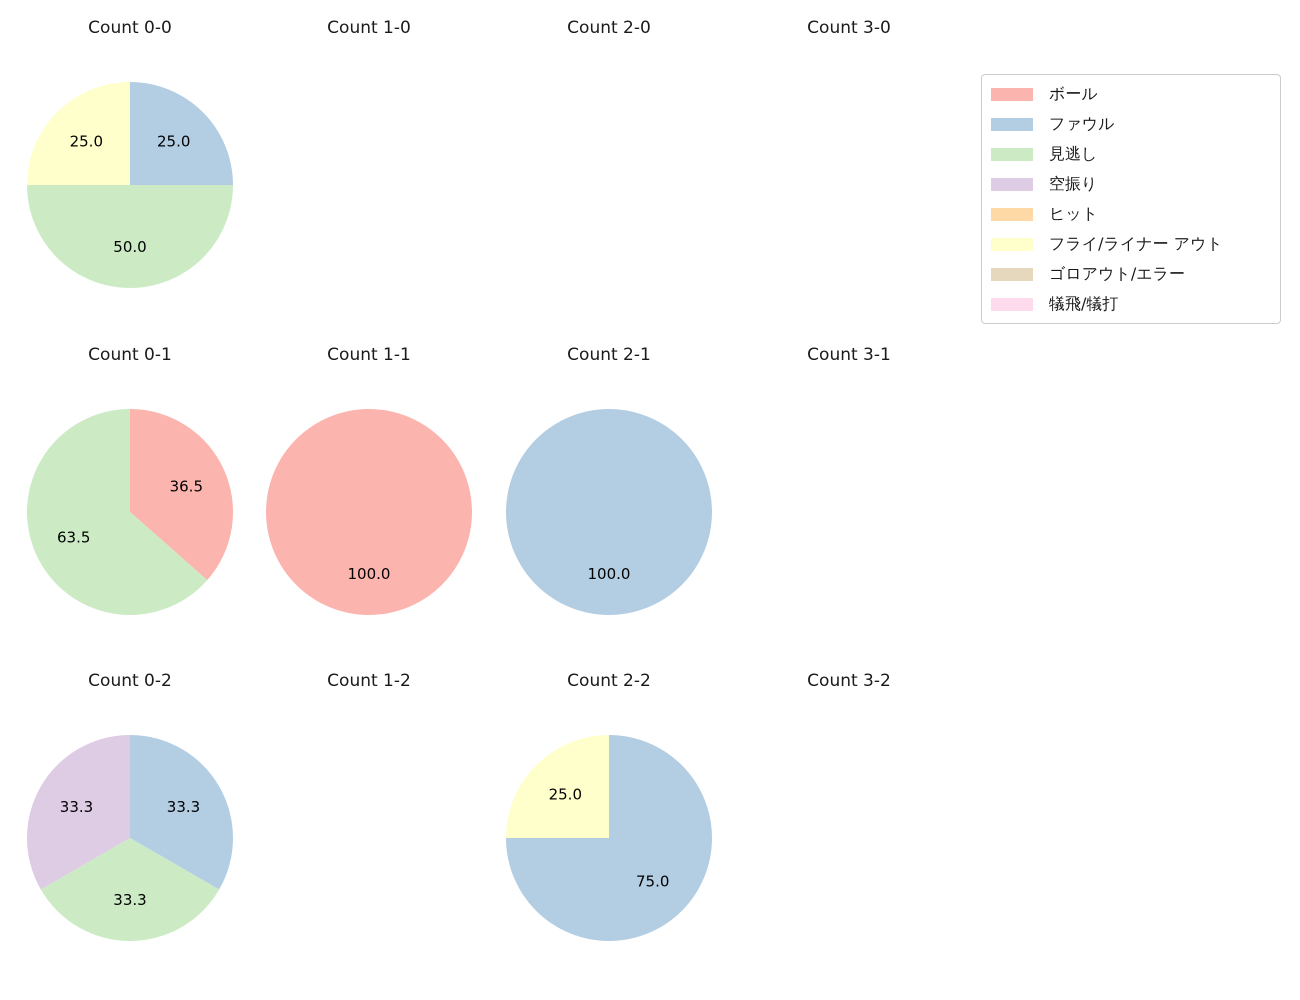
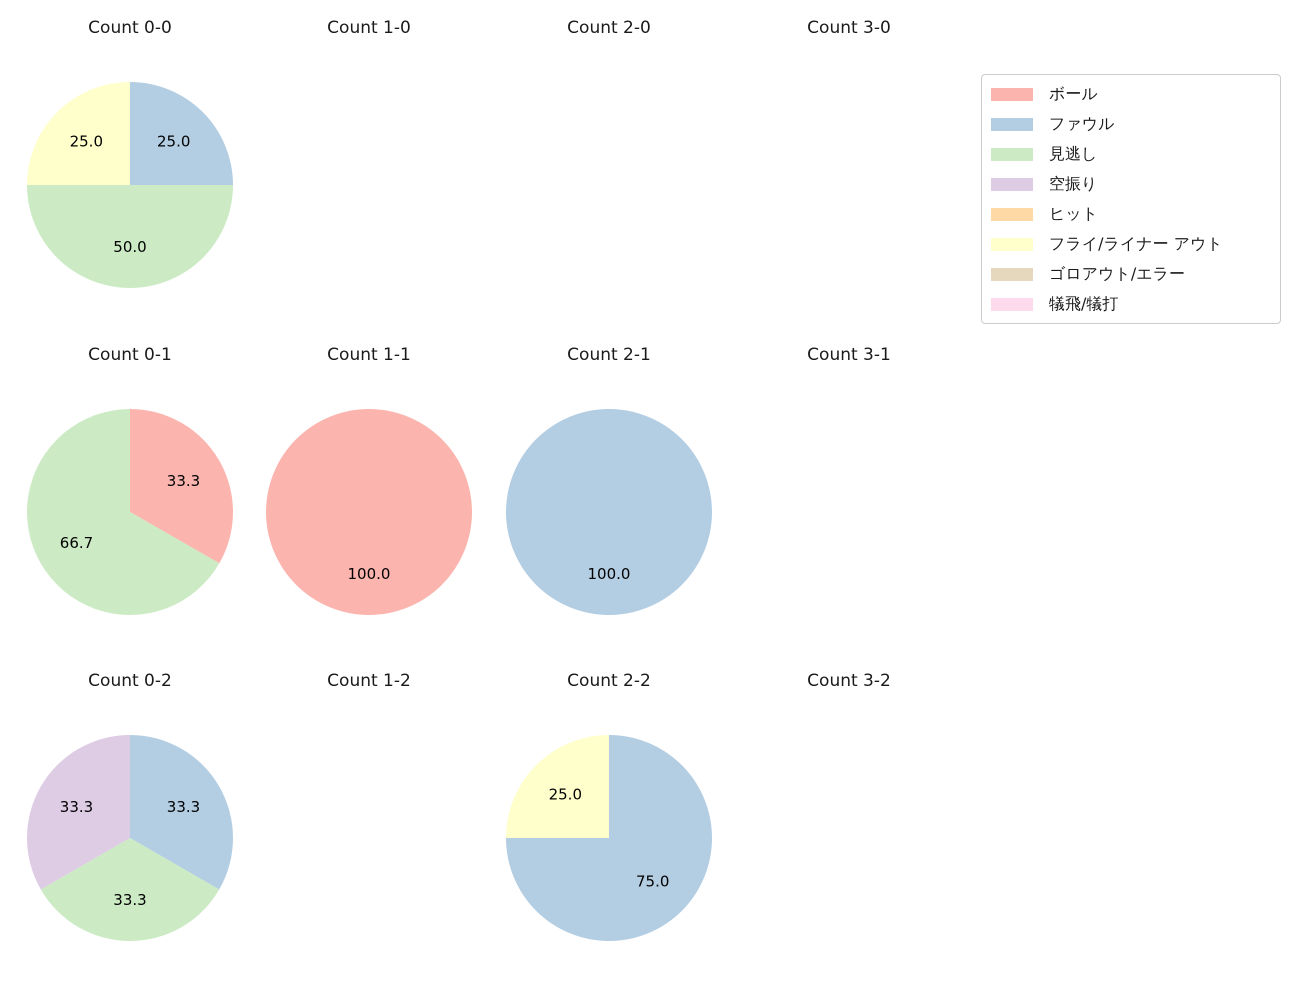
Count 0-1/ボール: 36.5 -> 33.3
Count 0-1/見逃し: 63.5 -> 66.7
